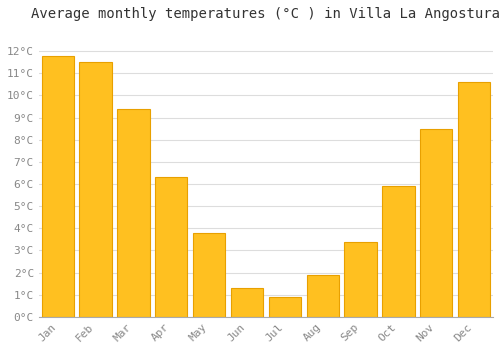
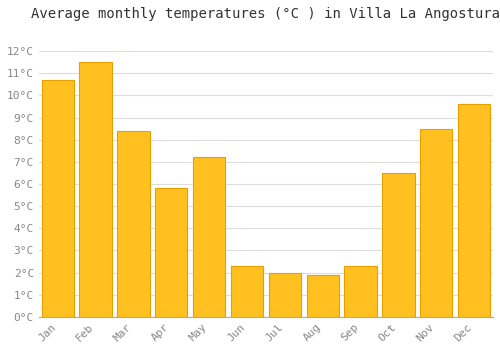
Jan: 11.8°C -> 10.7°C
Mar: 9.4°C -> 8.4°C
Apr: 6.3°C -> 5.8°C
May: 3.8°C -> 7.2°C
Jun: 1.3°C -> 2.3°C
Jul: 0.9°C -> 2.0°C
Sep: 3.4°C -> 2.3°C
Oct: 5.9°C -> 6.5°C
Dec: 10.6°C -> 9.6°C
